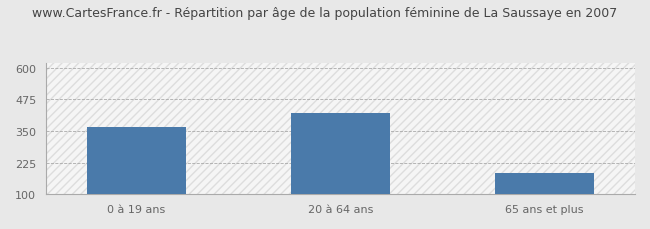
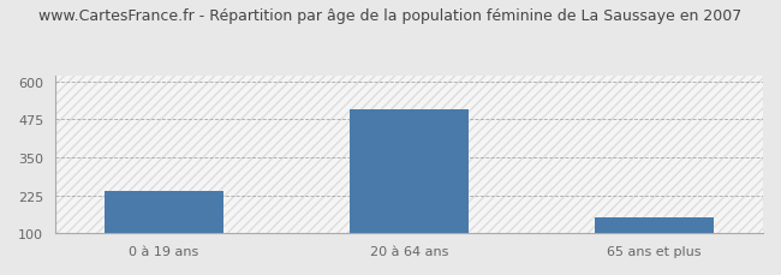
0 à 19 ans: 365 -> 238
20 à 64 ans: 420 -> 510
65 ans et plus: 185 -> 152
